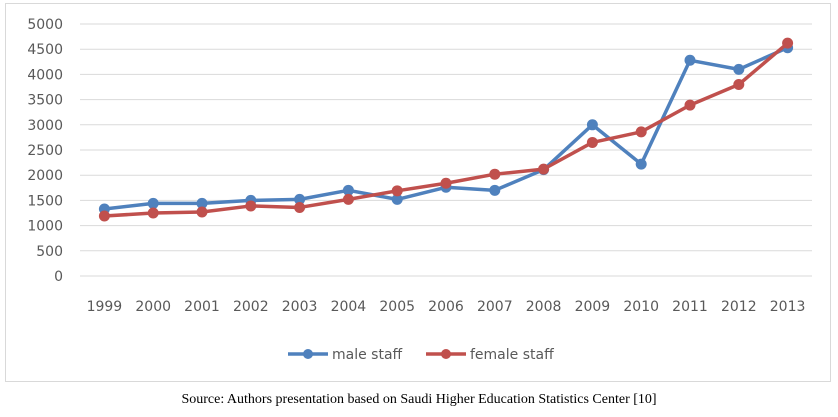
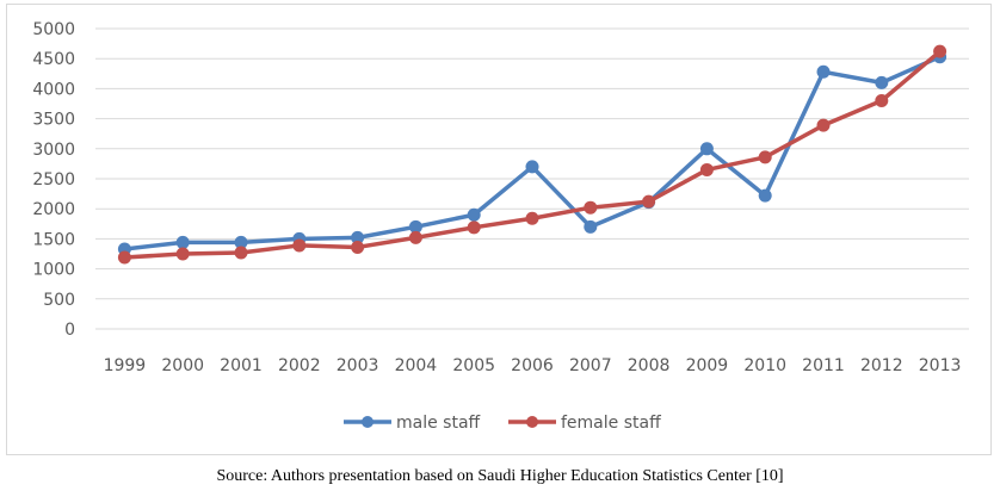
male staff/2005: 1500 -> 1900
male staff/2006: 1800 -> 2700
